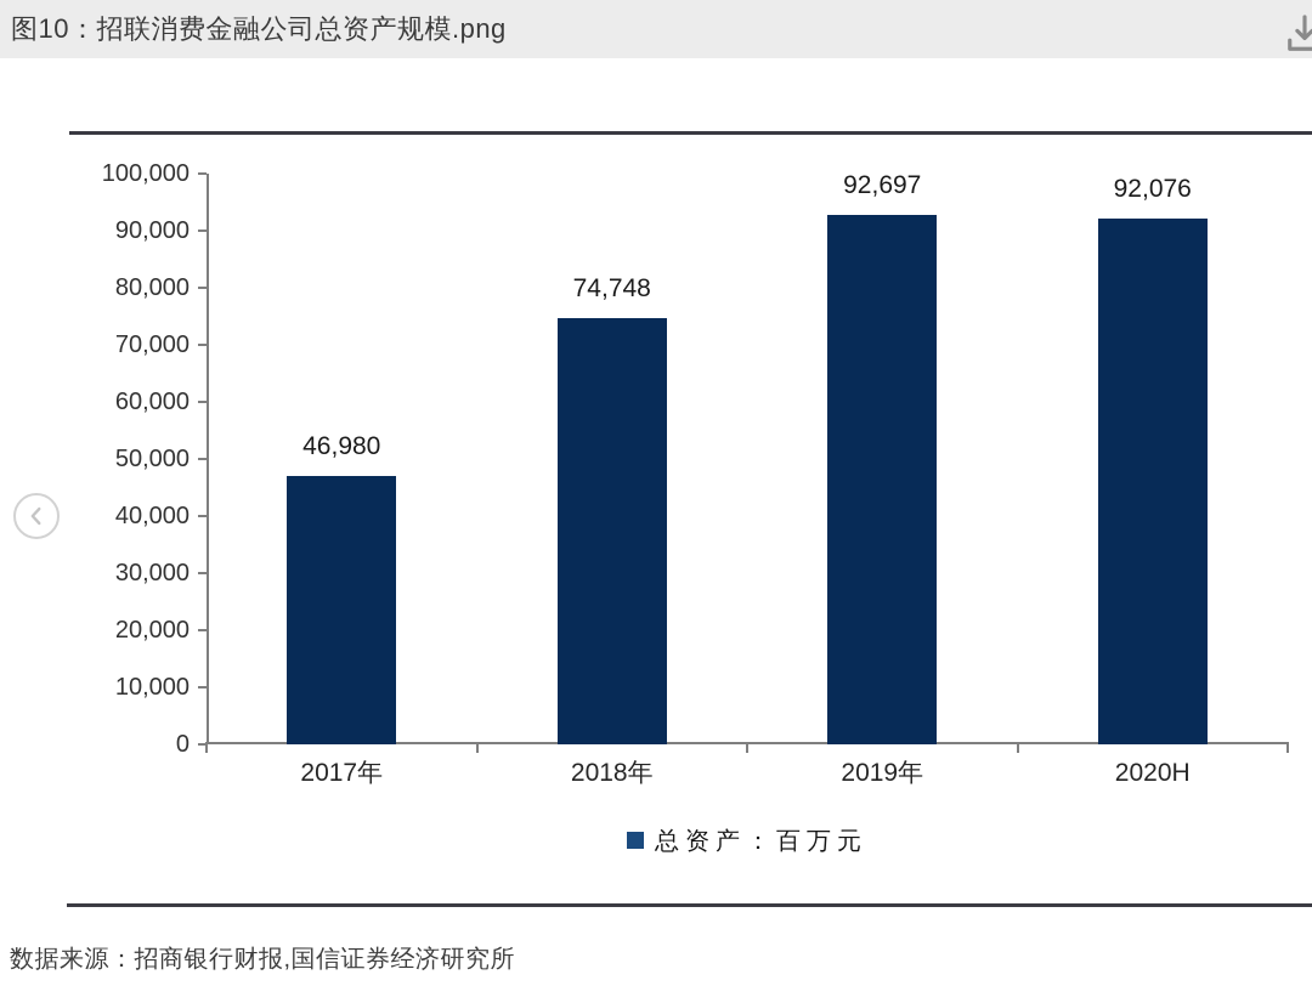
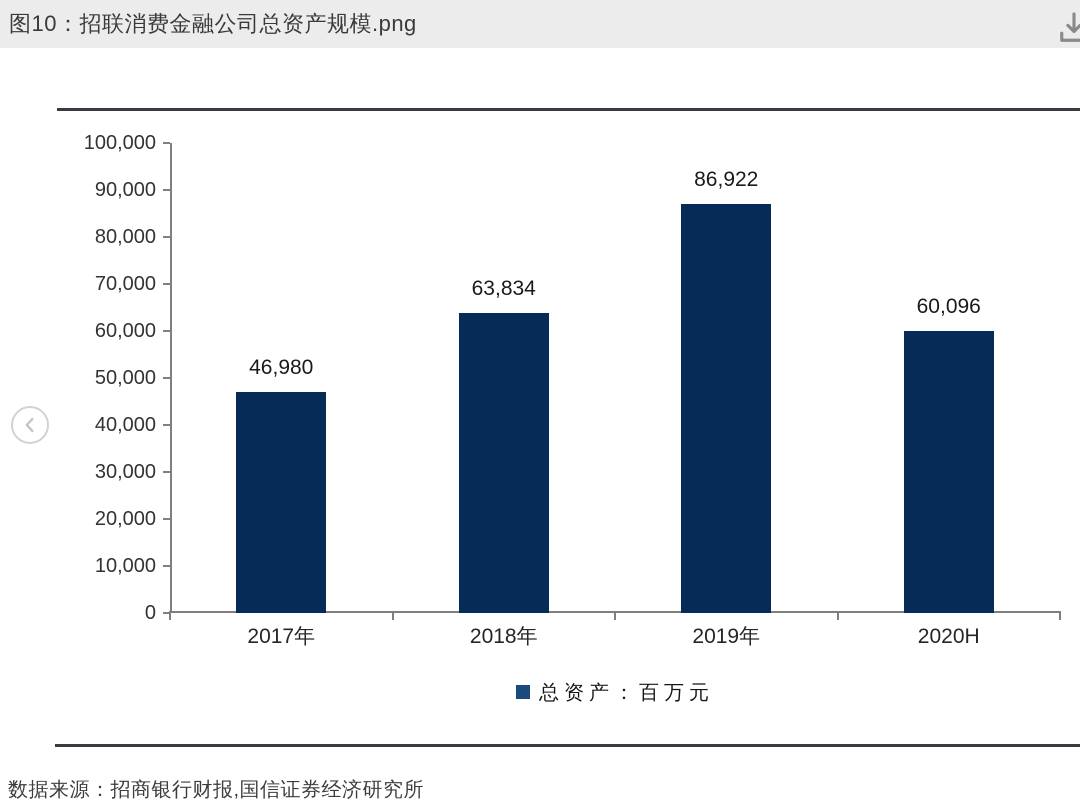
2018年: 74,748 -> 63,834
2019年: 92,697 -> 86,922
2020H: 92,076 -> 60,096
